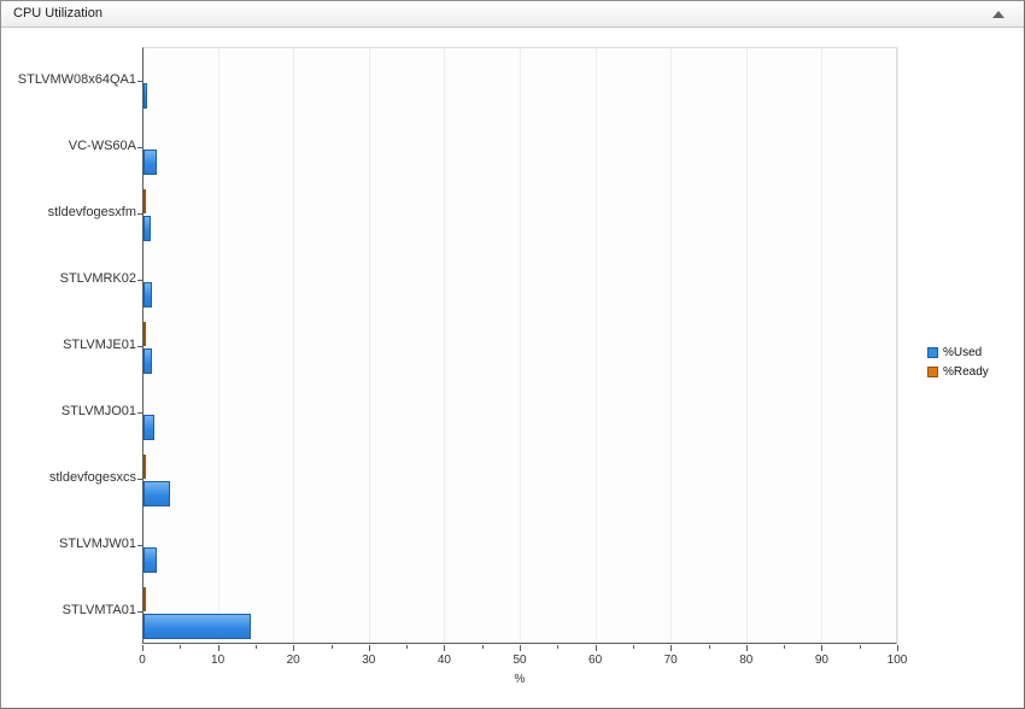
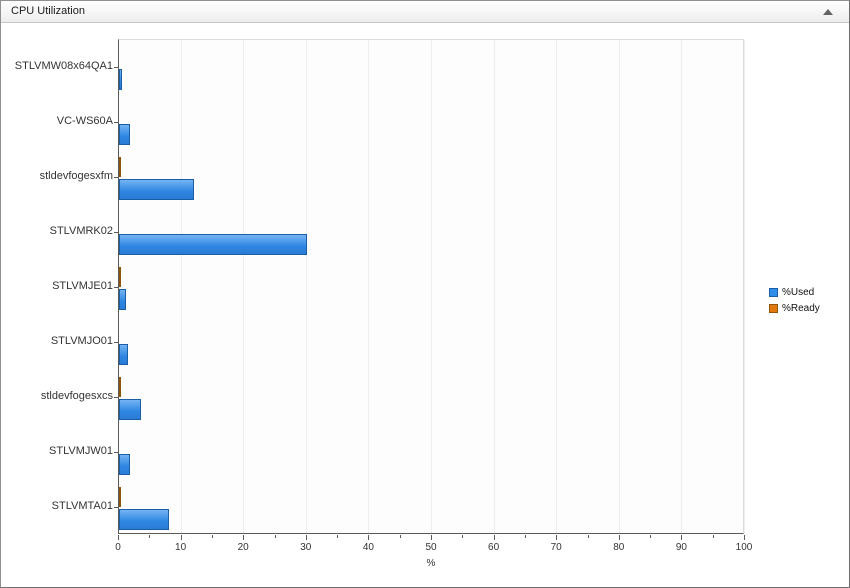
%Used/stldevfogesxfm: 1 -> 12
%Used/STLVMRK02: 1 -> 30
%Used/STLVMTA01: 14 -> 8
